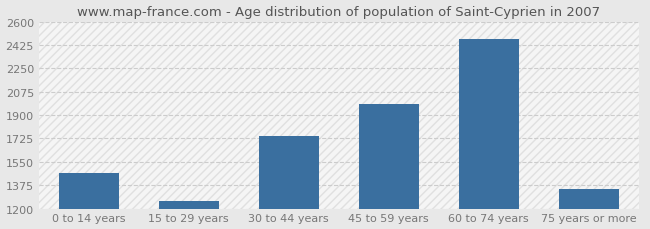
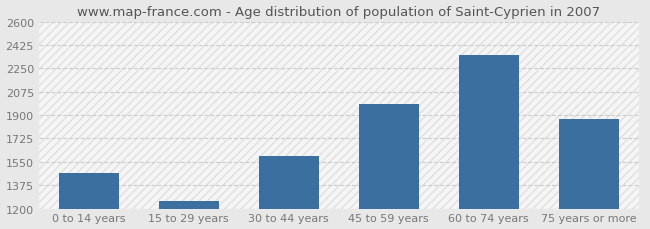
30 to 44 years: 1740 -> 1590
60 to 74 years: 2470 -> 2350
75 years or more: 1340 -> 1870
